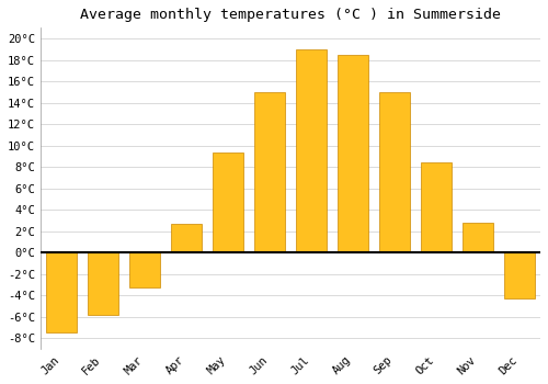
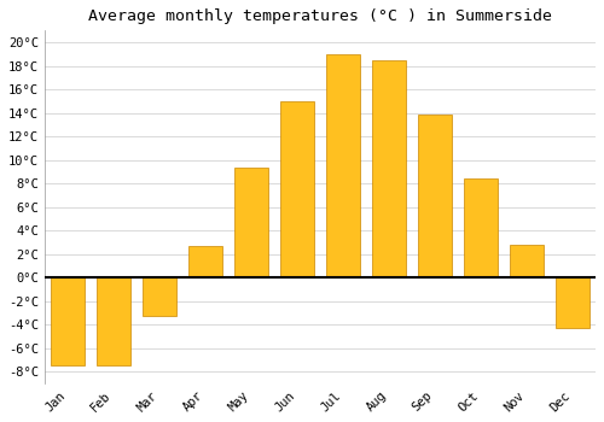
Feb: -5.8°C -> -7.5°C
Sep: 15.0°C -> 13.9°C
